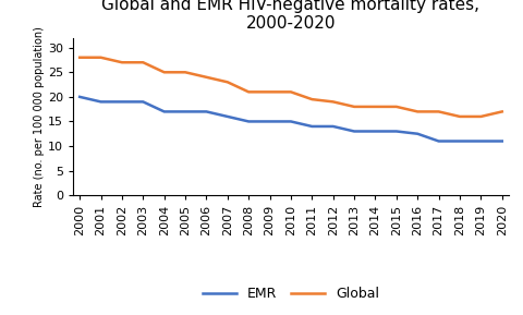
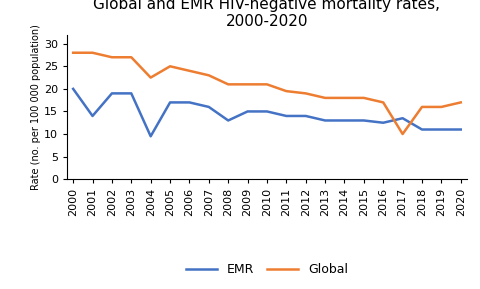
EMR/2001: 19.0 -> 14.0
EMR/2004: 17.0 -> 9.5
Global/2004: 25.0 -> 22.5
EMR/2008: 15.0 -> 13.0
EMR/2017: 11.0 -> 13.5
Global/2017: 17.0 -> 10.0
